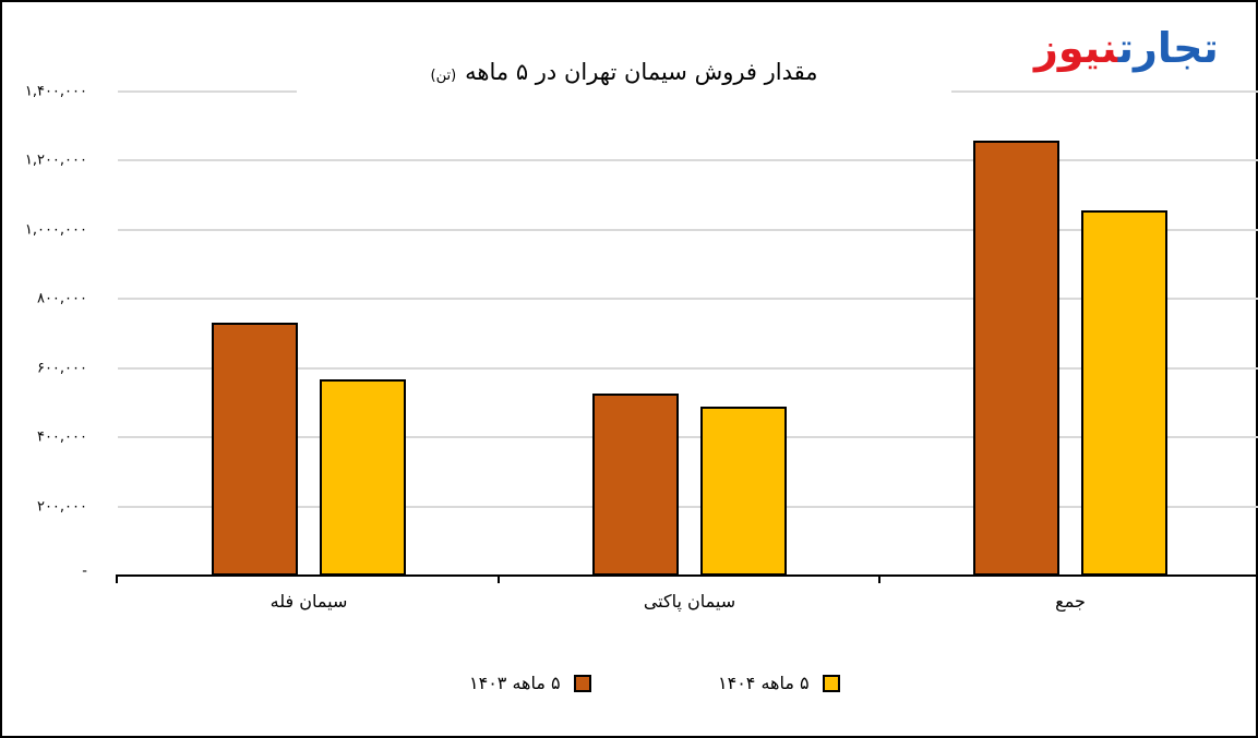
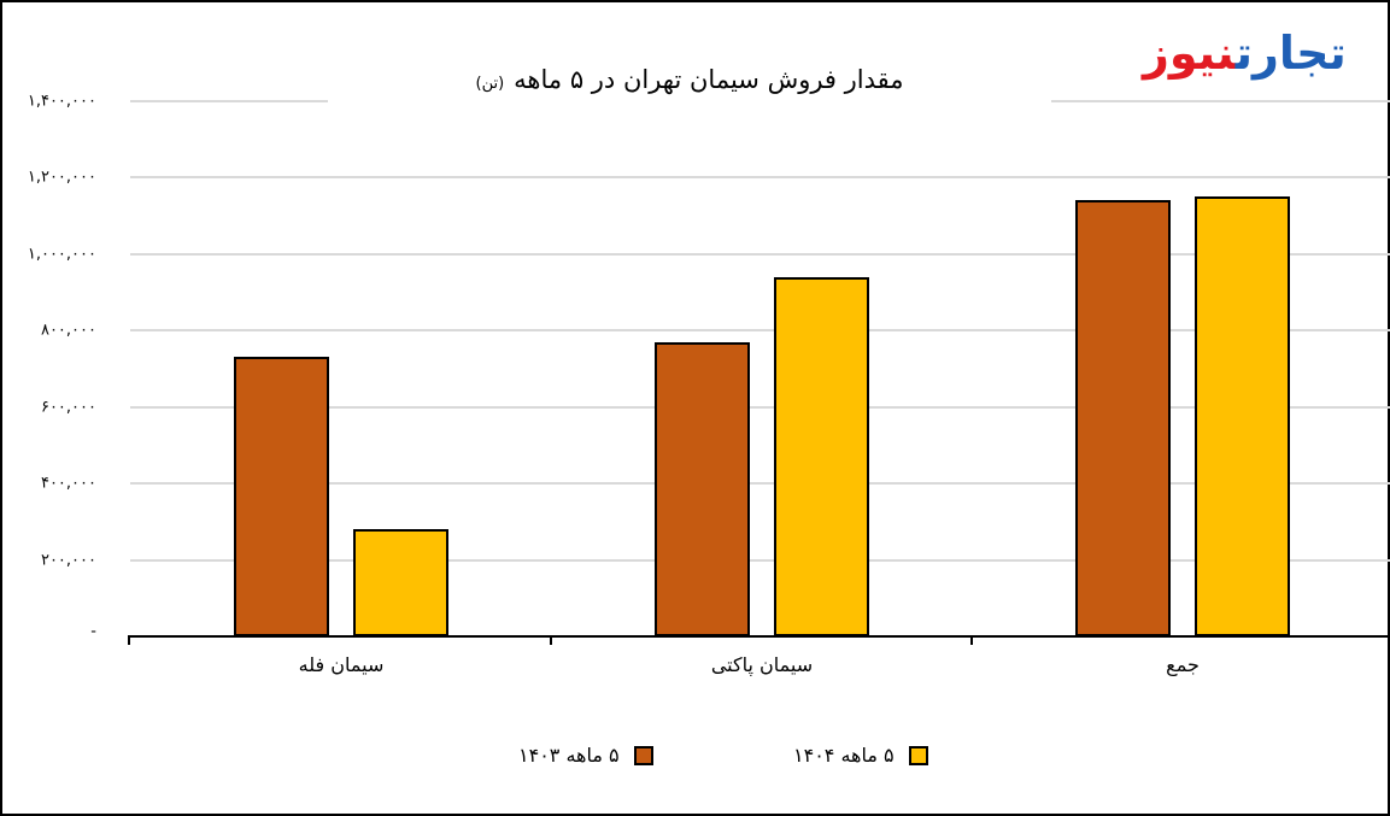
۵ ماهه ۱۴۰۴/سیمان فله: 570000 -> 280000
۵ ماهه ۱۴۰۳/سیمان پاکتی: 530000 -> 770000
۵ ماهه ۱۴۰۴/سیمان پاکتی: 490000 -> 940000
۵ ماهه ۱۴۰۳/جمع: 1260000 -> 1140000
۵ ماهه ۱۴۰۴/جمع: 1060000 -> 1150000
